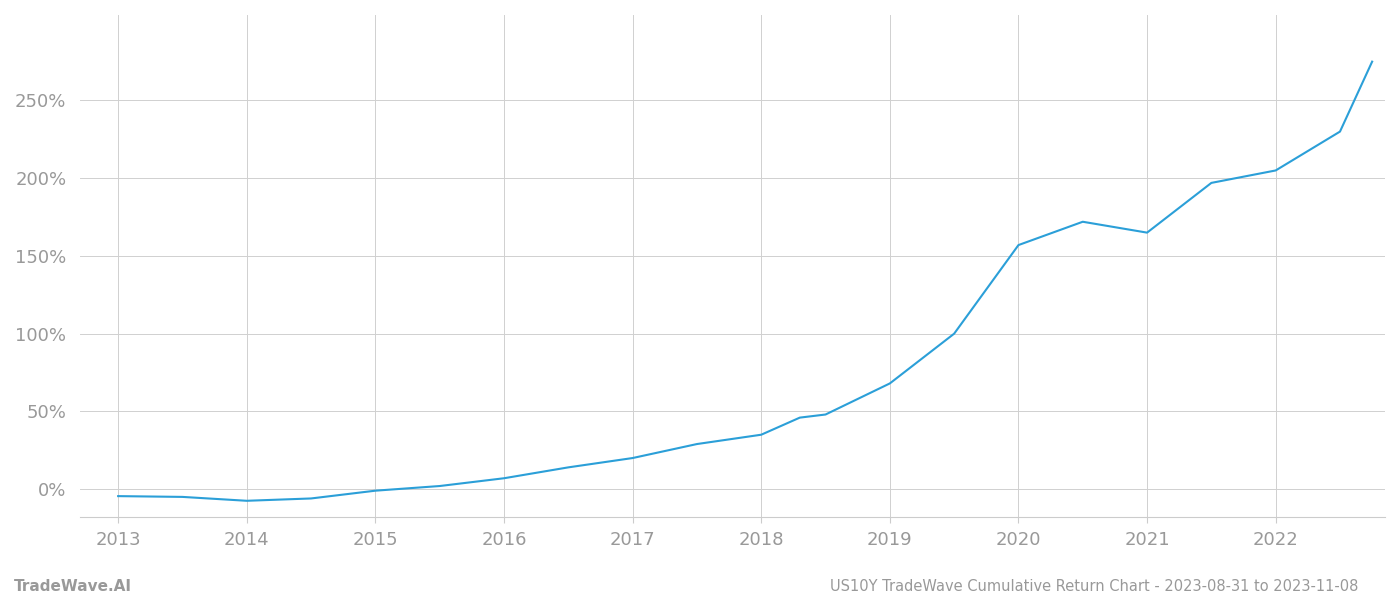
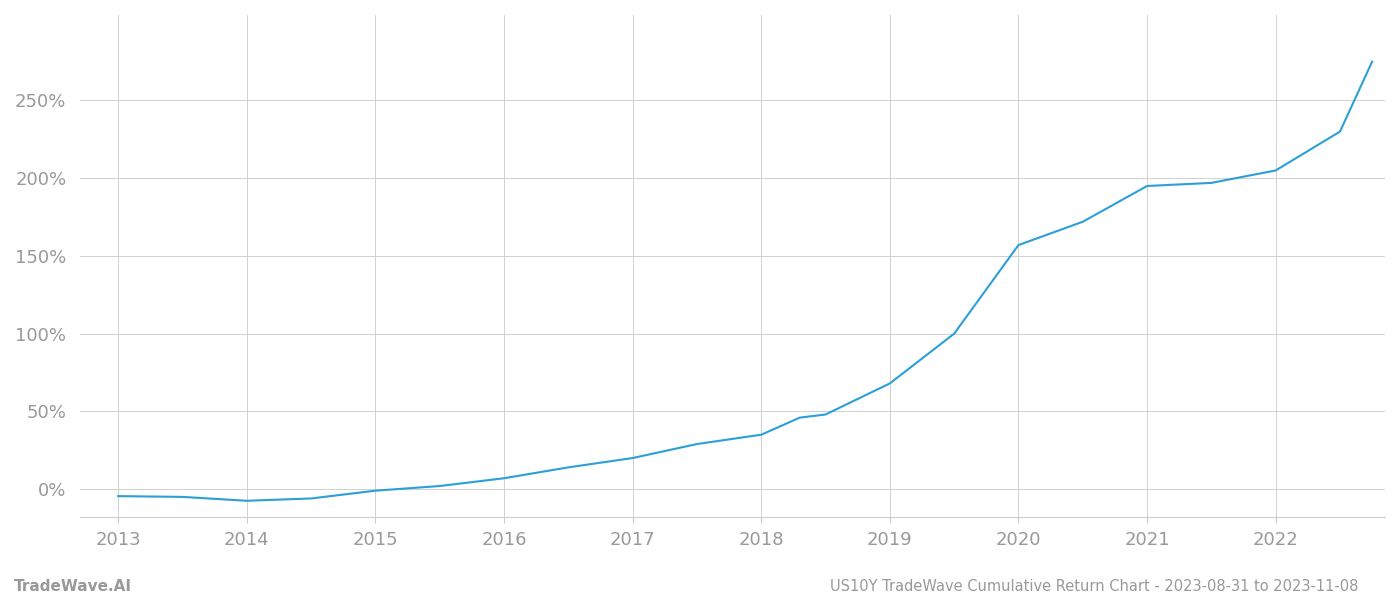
2021: 165% -> 195%
